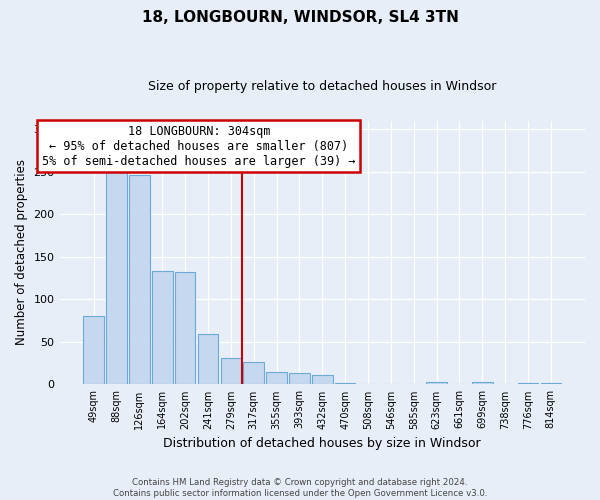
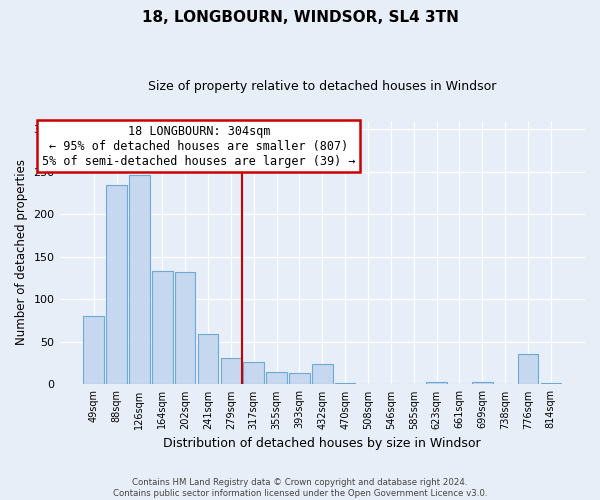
88sqm: 250 -> 234
432sqm: 11 -> 24
776sqm: 2 -> 36
